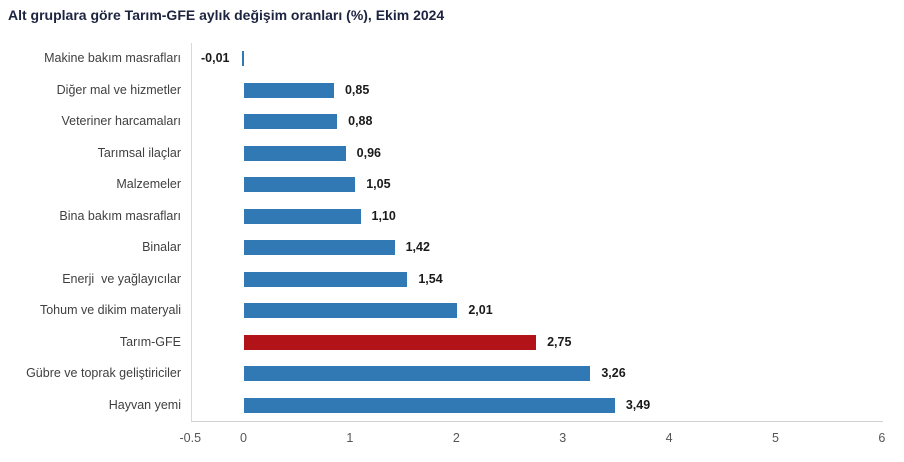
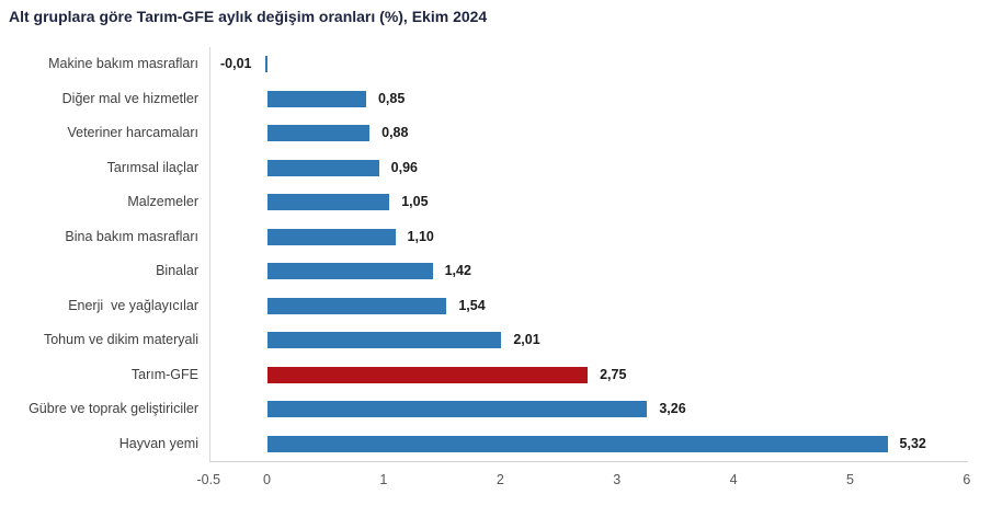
Hayvan yemi: 3,49 -> 5,32
